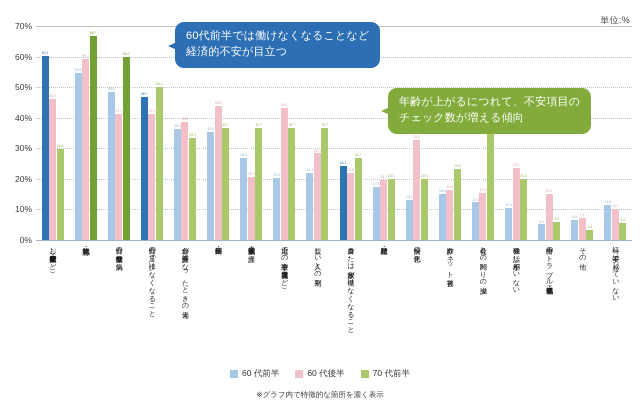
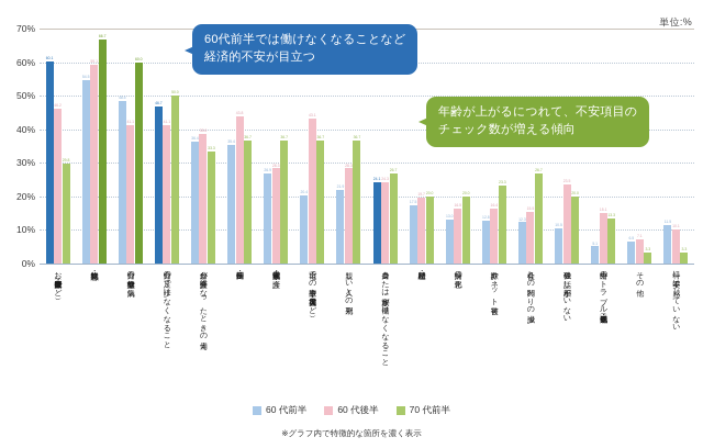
60 代後半/配偶者・家族の介護: 20.6 -> 28.3
60 代後半/自身または家族が働けなくなること: 21.8 -> 24.3
60 代後半/持病の悪化: 32.8 -> 16.5
60 代前半/詐欺やネット被害: 15.0 -> 12.8
70 代前半/社会との関わりの減少: 35.8 -> 26.7
70 代前半/外出中のトラブル（迷子・病気・犯罪）: 5.9 -> 13.3
70 代前半/特に不安は感じていない: 5.6 -> 3.3
